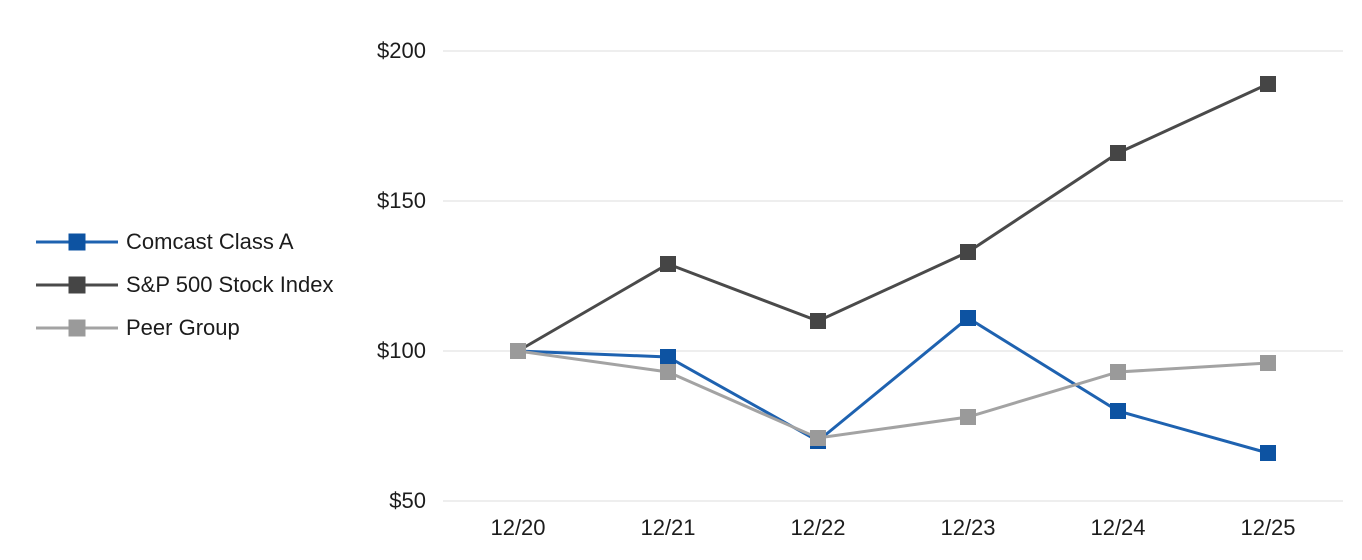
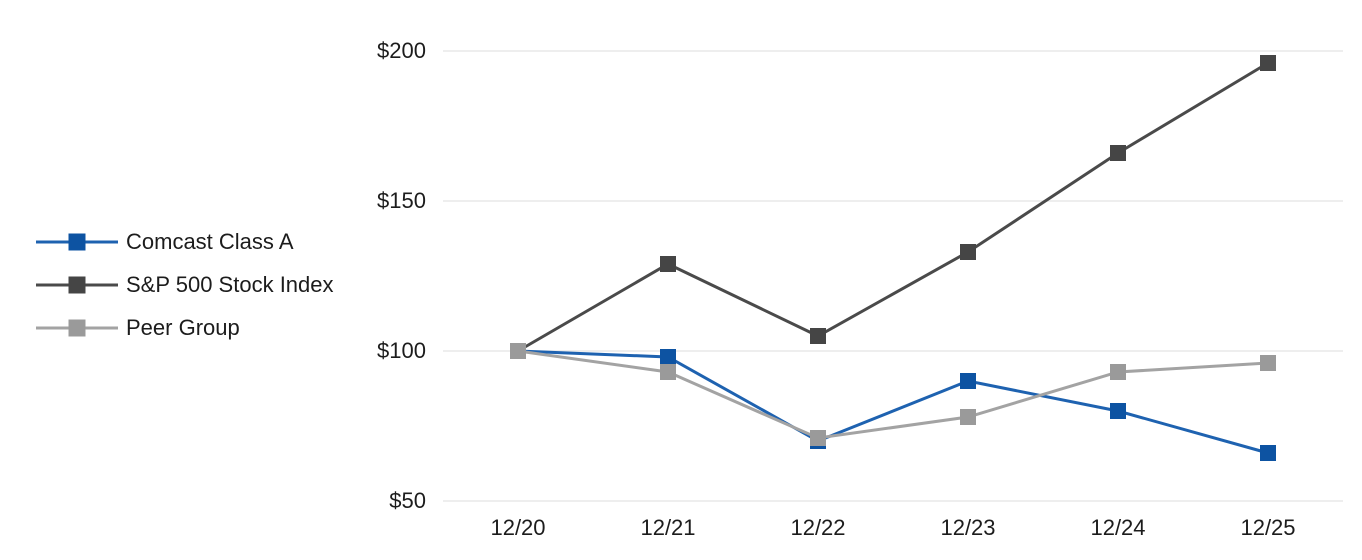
S&P 500 Stock Index/12/22: $110 -> $105
Comcast Class A/12/23: $111 -> $90
S&P 500 Stock Index/12/25: $189 -> $196
